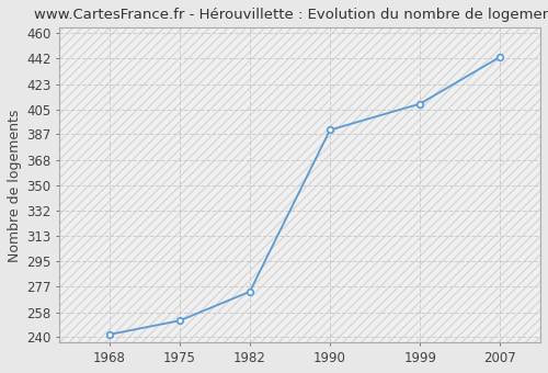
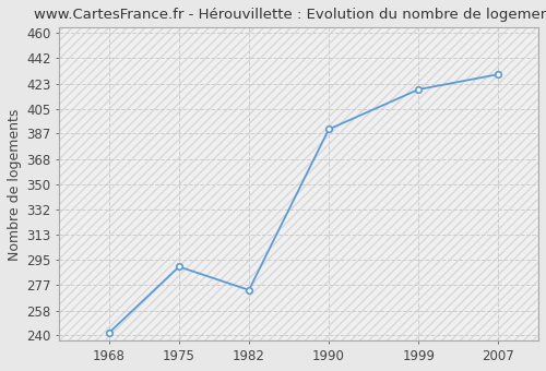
1975: 252 -> 290
1999: 409 -> 419
2007: 443 -> 430
